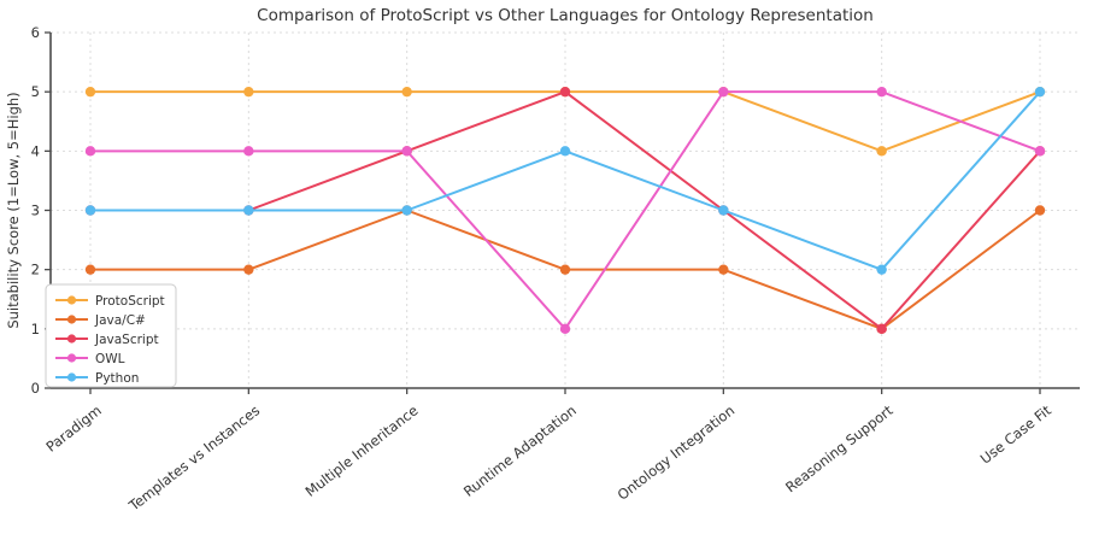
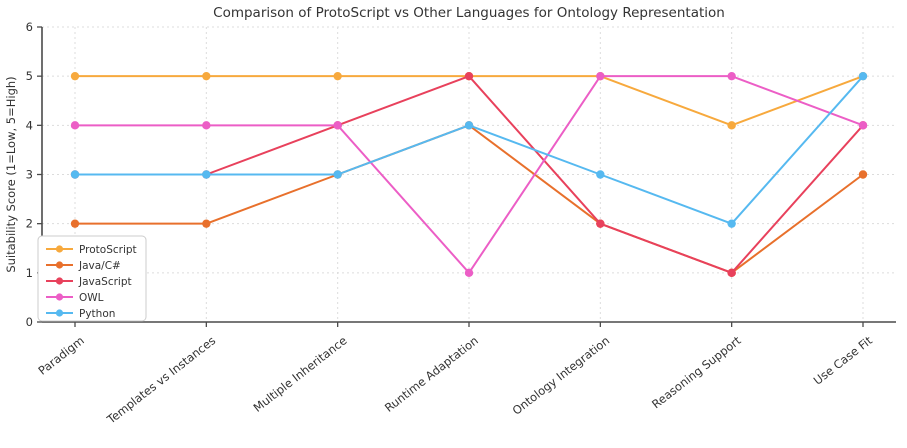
Java/C#/Runtime Adaptation: 2 -> 4
JavaScript/Ontology Integration: 3 -> 2
